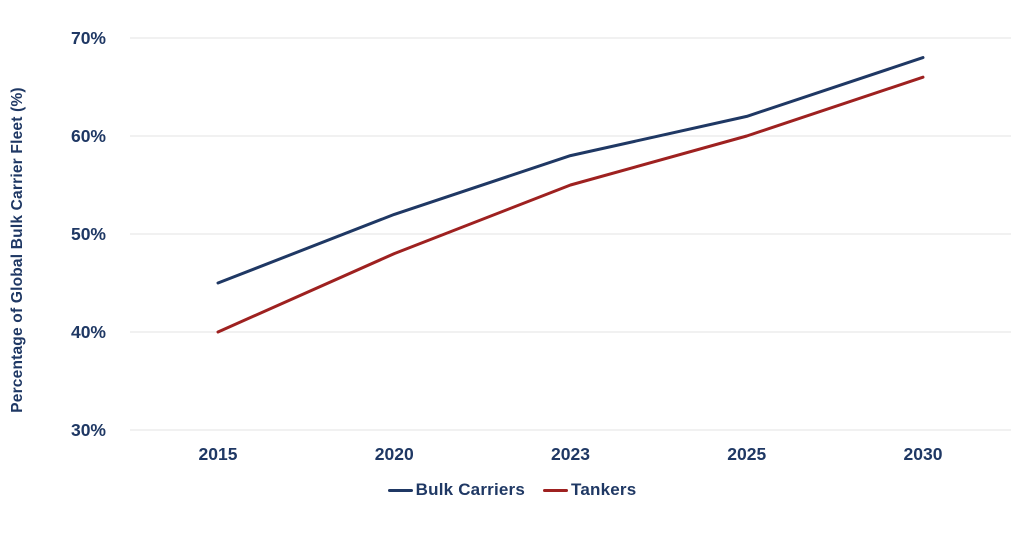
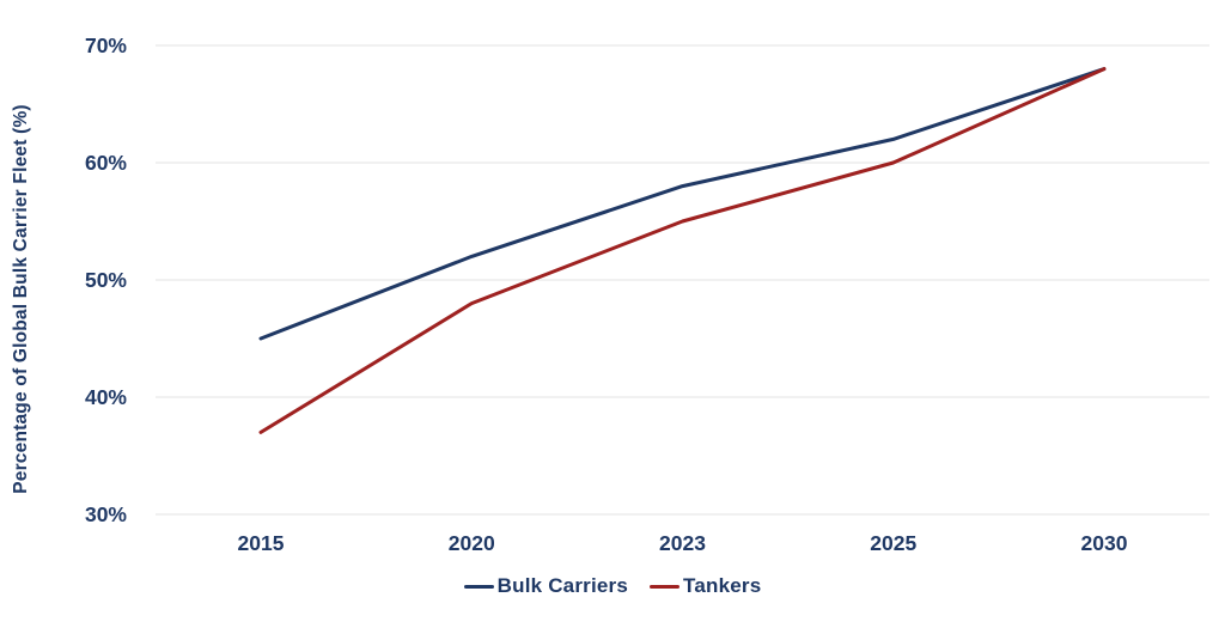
Tankers/2015: 40% -> 37%
Tankers/2030: 66% -> 68%
